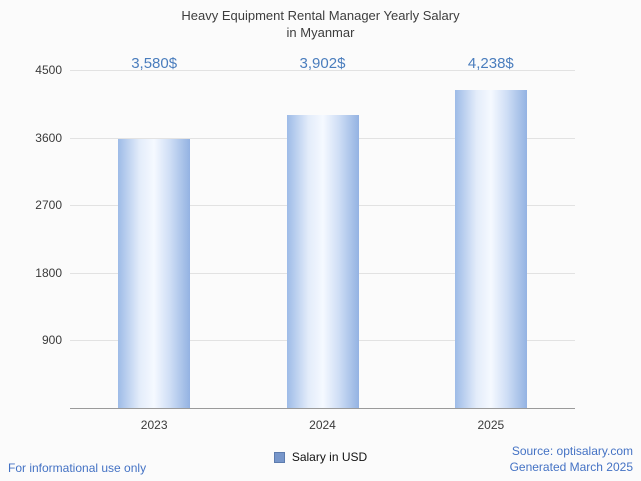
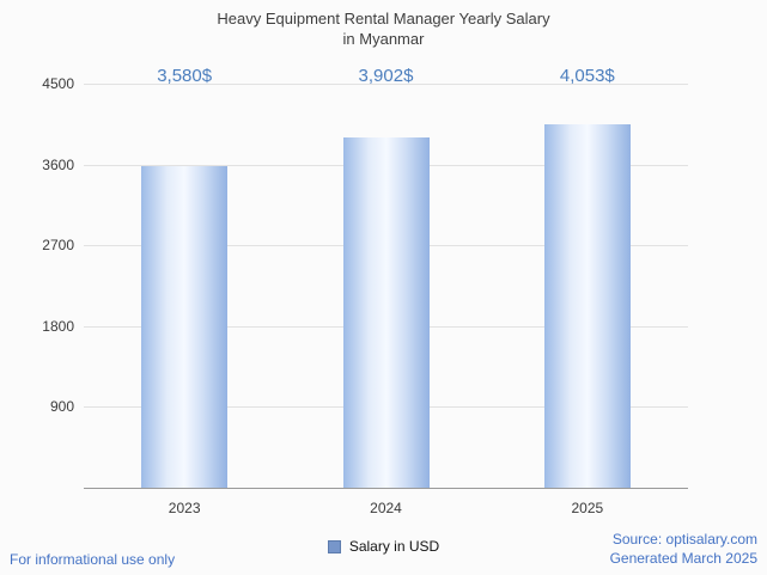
2025: 4,238 -> 4,053
